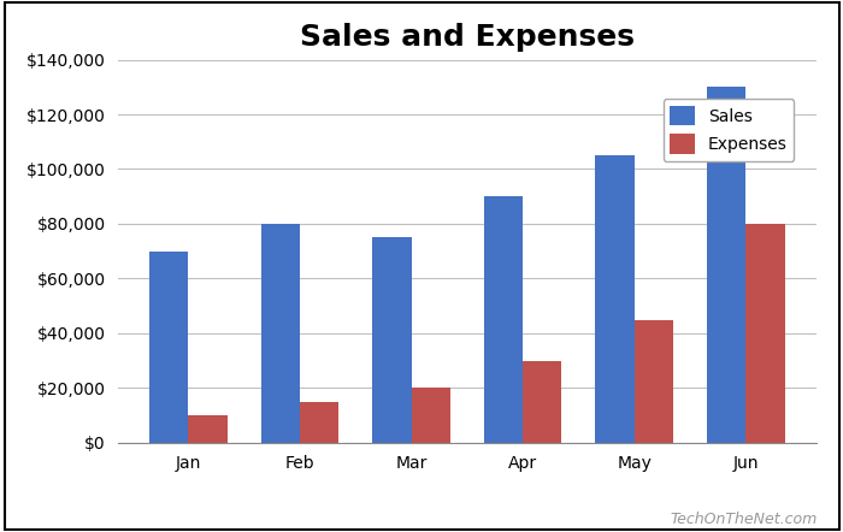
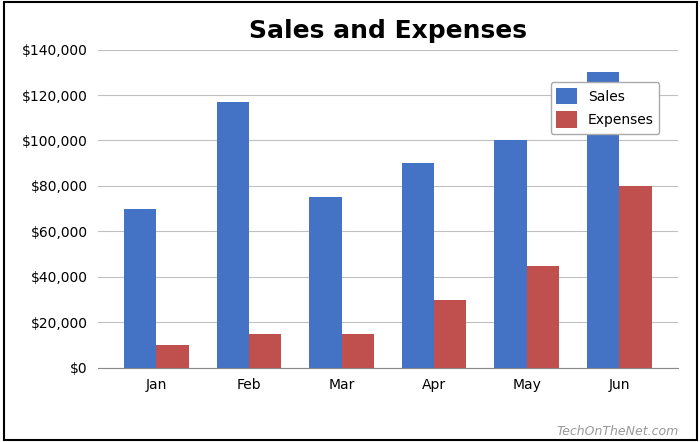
Sales/Feb: $80,000 -> $117,000
Expenses/Mar: $20,000 -> $15,000
Sales/May: $105,000 -> $100,000
